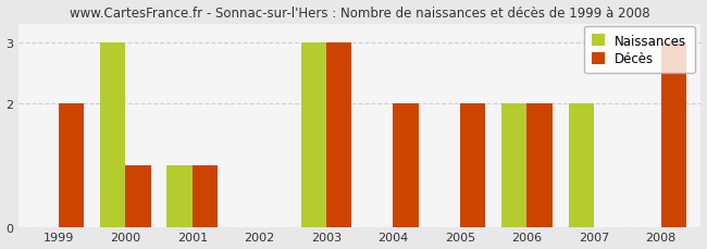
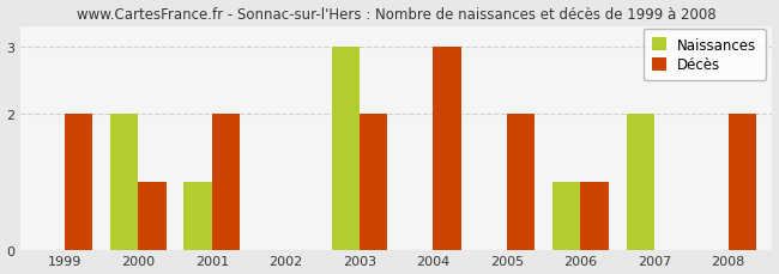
Naissances/2000: 3 -> 2
Décès/2001: 1 -> 2
Décès/2003: 3 -> 2
Décès/2004: 2 -> 3
Naissances/2006: 2 -> 1
Décès/2006: 2 -> 1
Décès/2008: 3 -> 2
